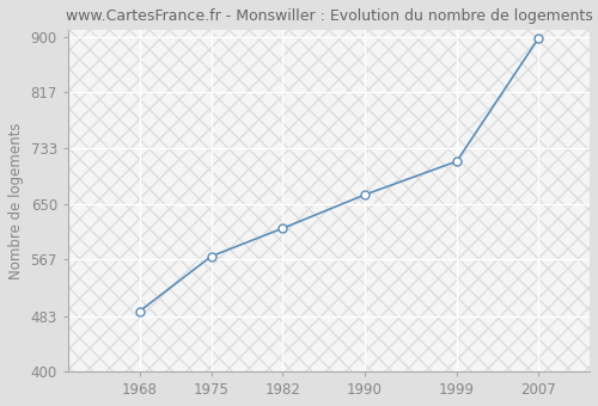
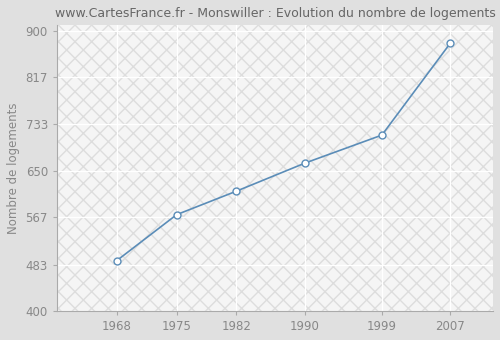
2007: 898 -> 878
